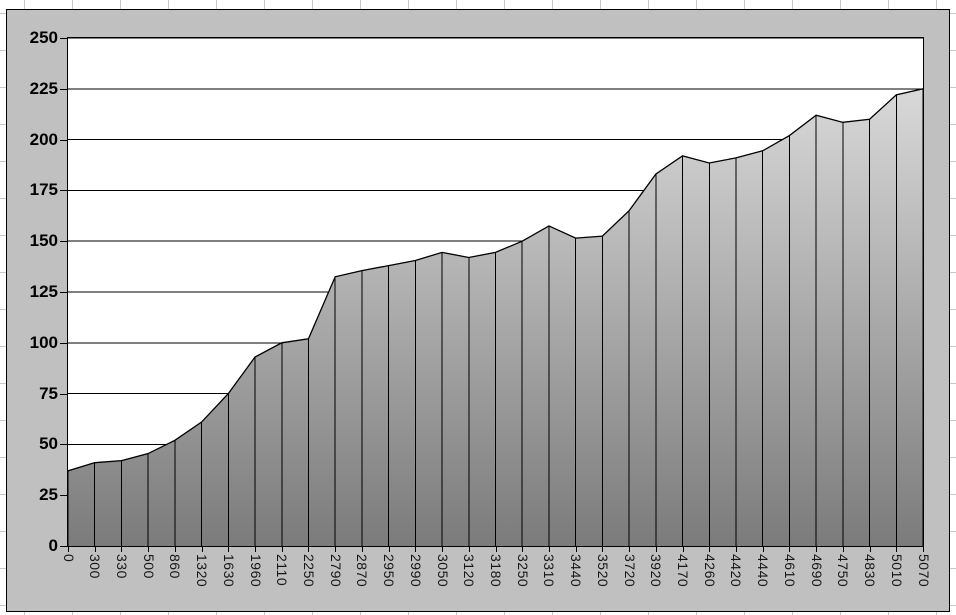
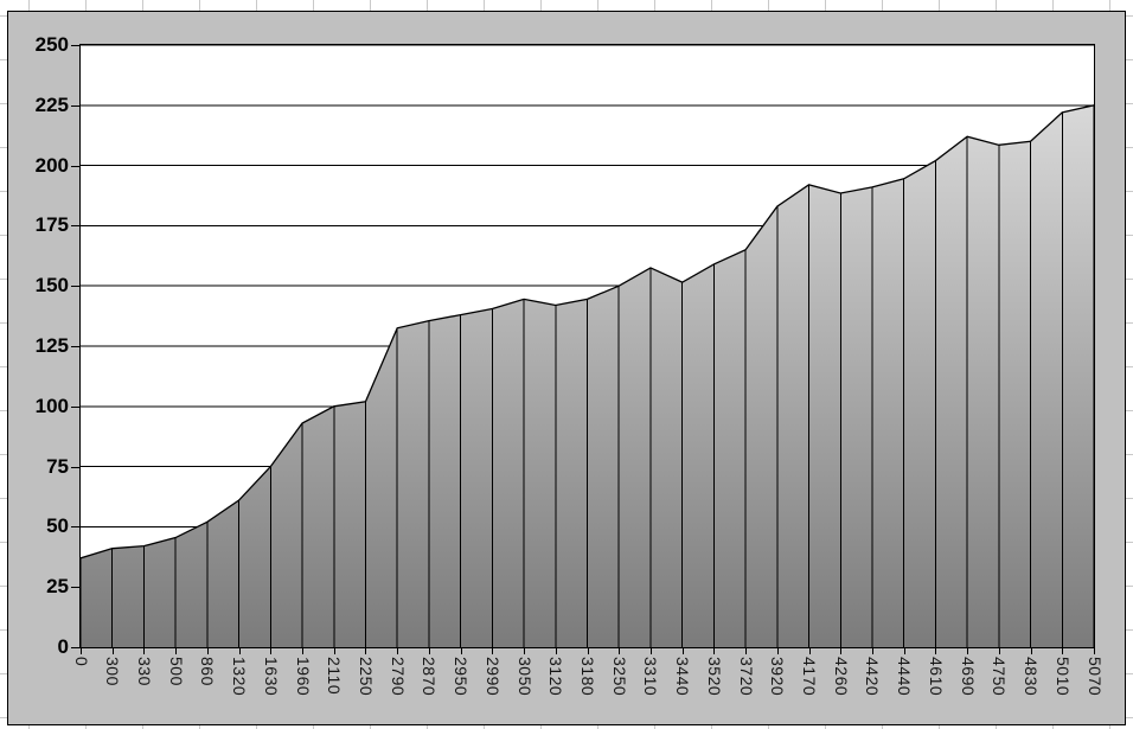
3520: 152 -> 159
